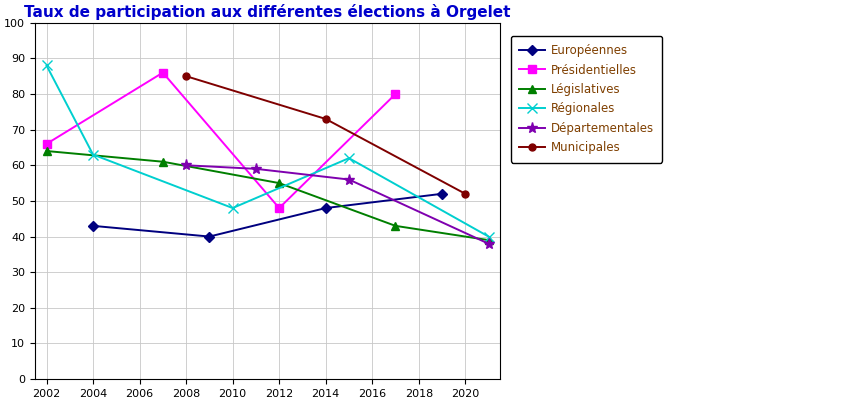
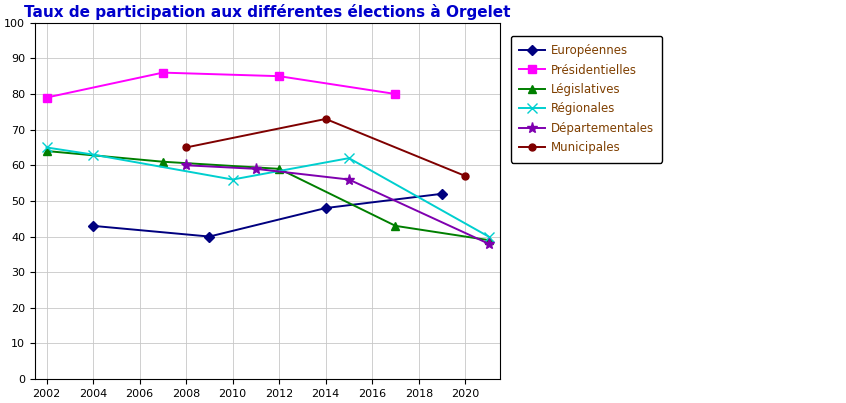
Présidentielles/2002: 66 -> 79
Régionales/2002: 88 -> 65
Municipales/2008: 85 -> 65
Régionales/2010: 48 -> 56
Présidentielles/2012: 48 -> 85
Législatives/2012: 55 -> 59
Municipales/2020: 52 -> 57
